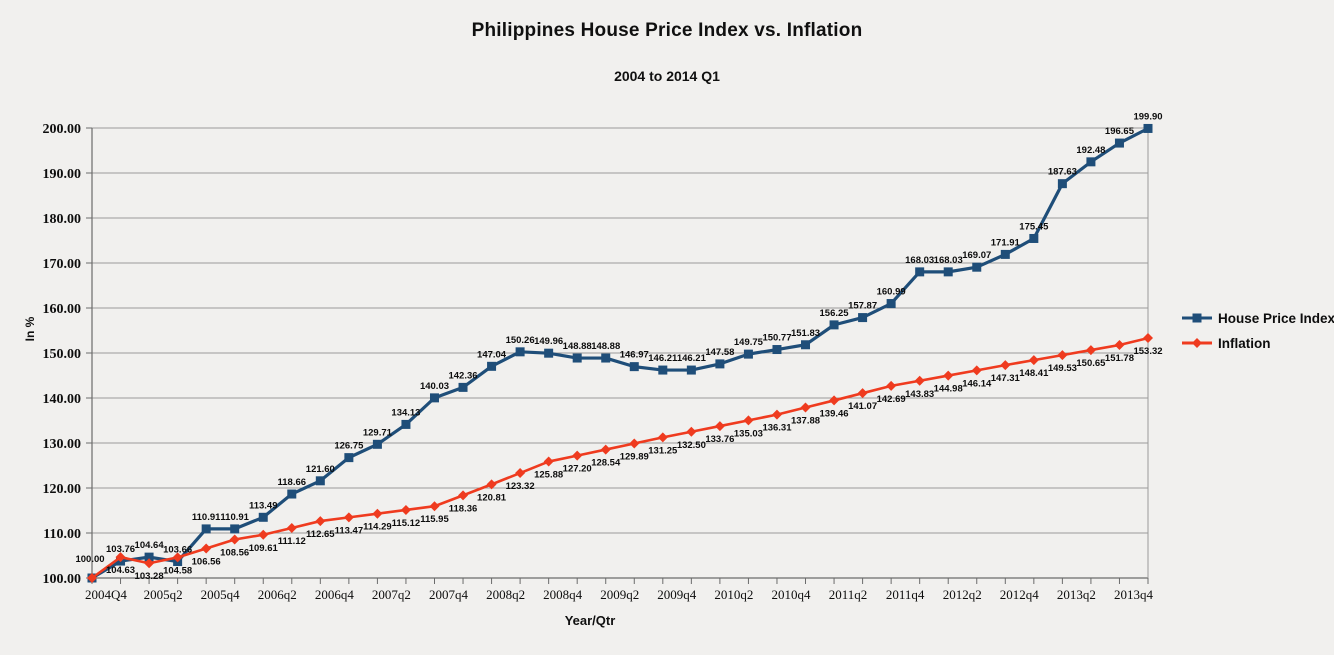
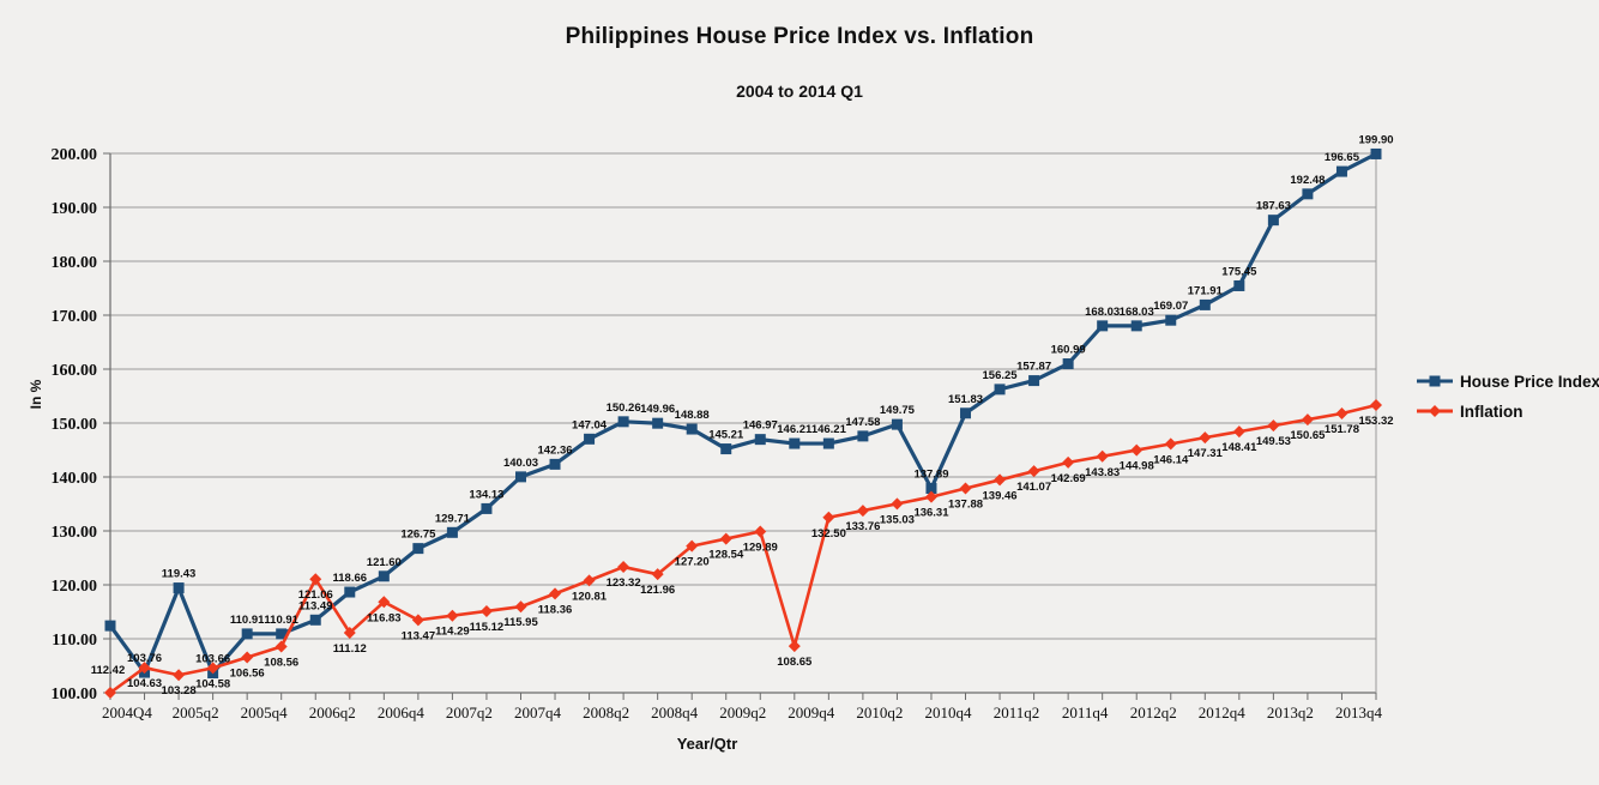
House Price Index/2004Q4: 100.00 -> 112.42
House Price Index/2005q2: 104.64 -> 119.43
Inflation/2006q2: 109.61 -> 121.06
Inflation/2006q4: 112.65 -> 116.83
Inflation/2008q4: 125.88 -> 121.96
House Price Index/2009q2: 148.88 -> 145.21
Inflation/2009q4: 131.25 -> 108.65
House Price Index/2010q4: 150.77 -> 137.89
